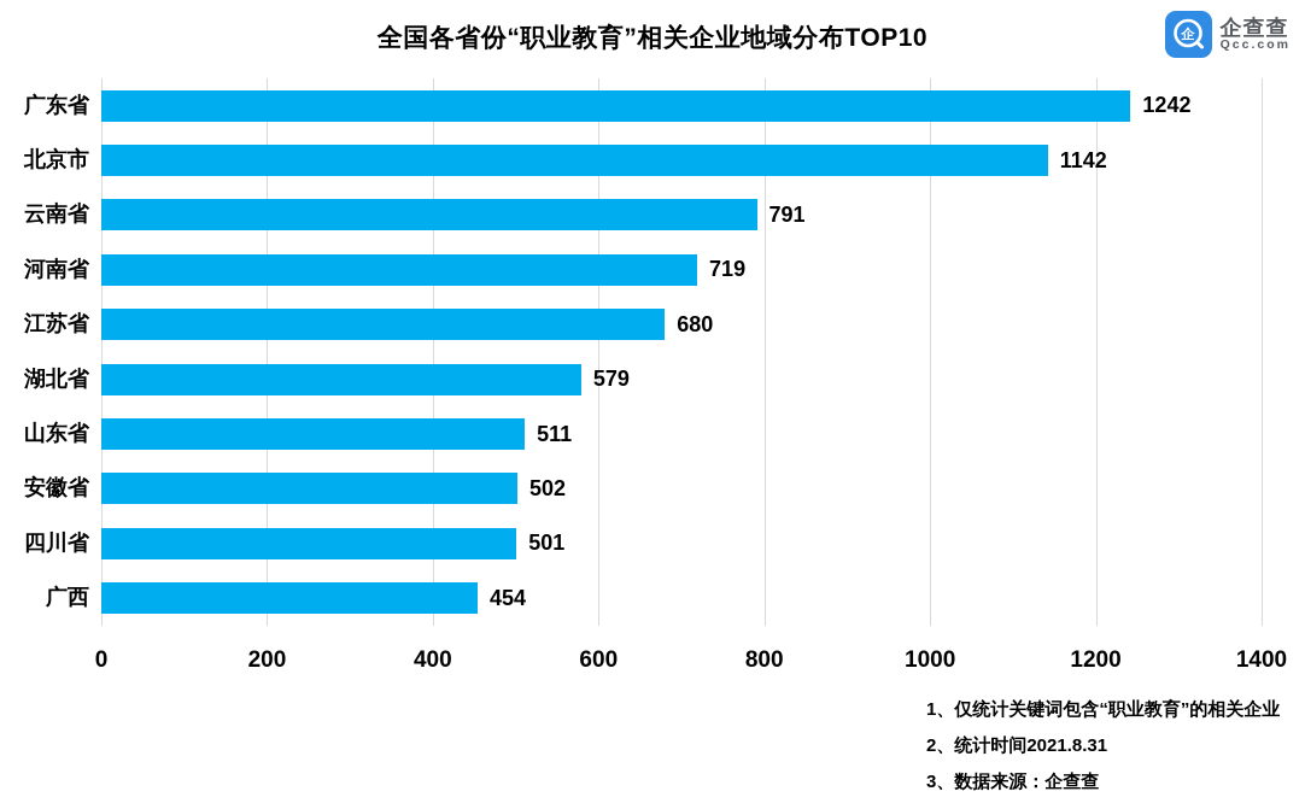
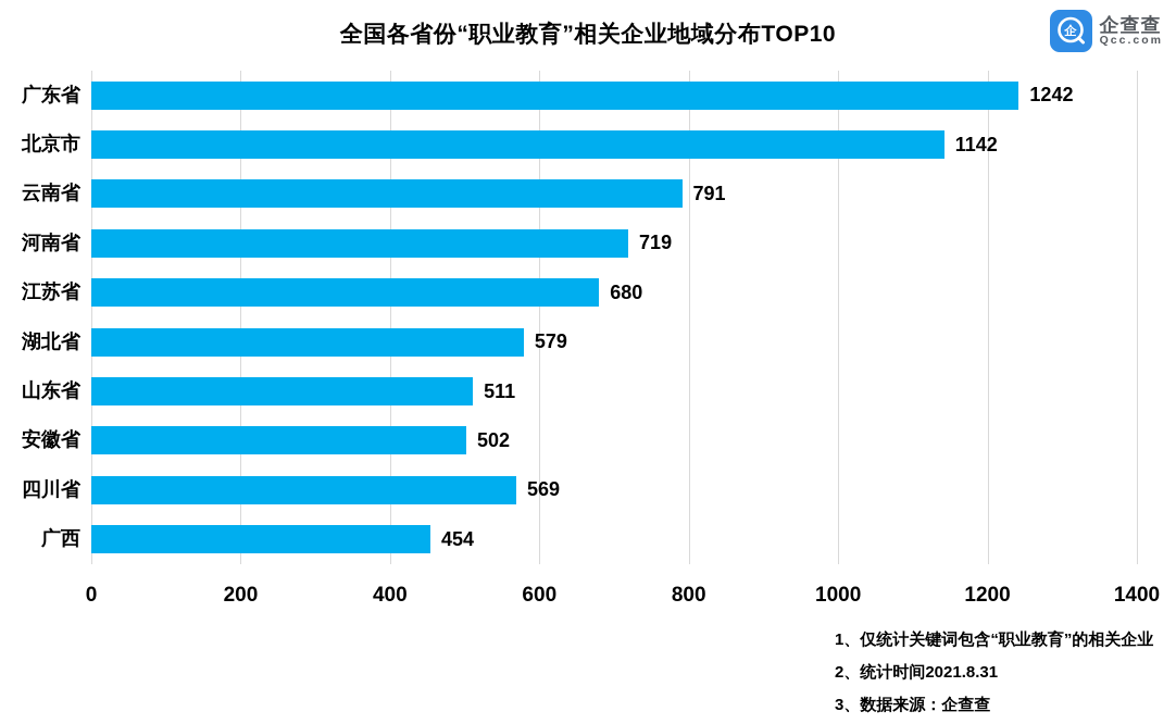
四川省: 501 -> 569
